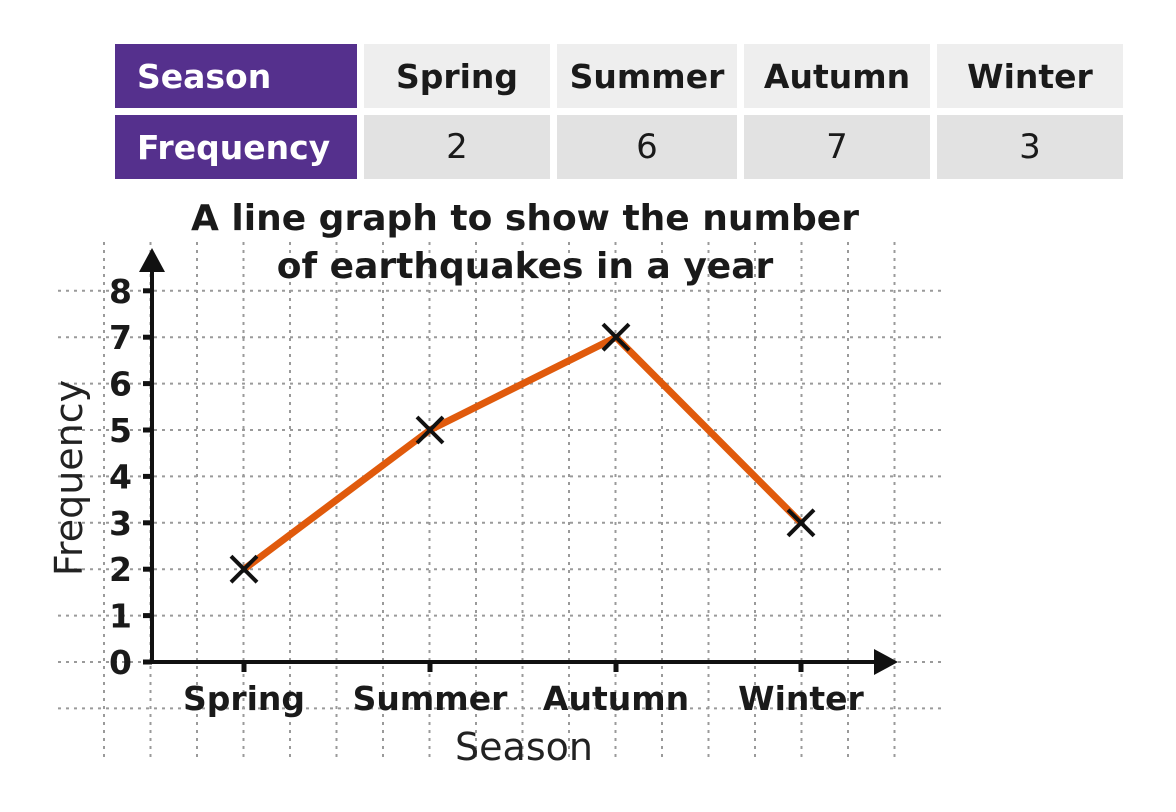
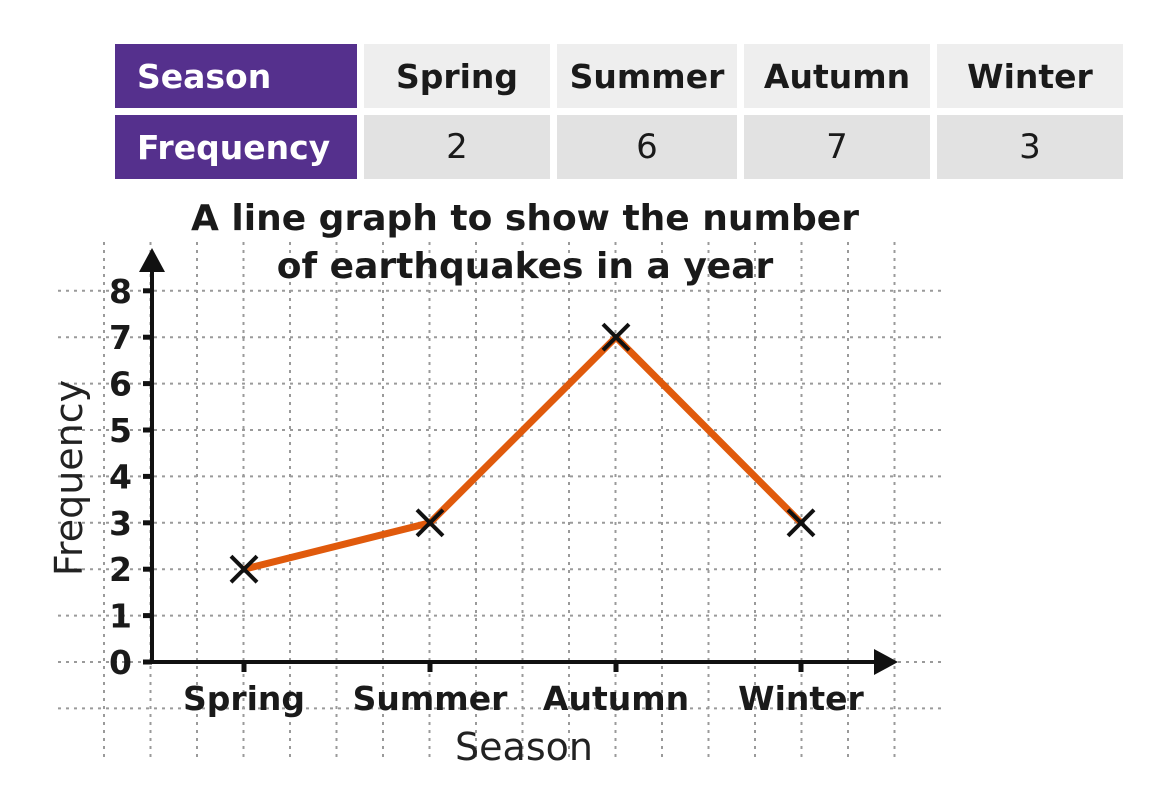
Summer: 5 -> 3
